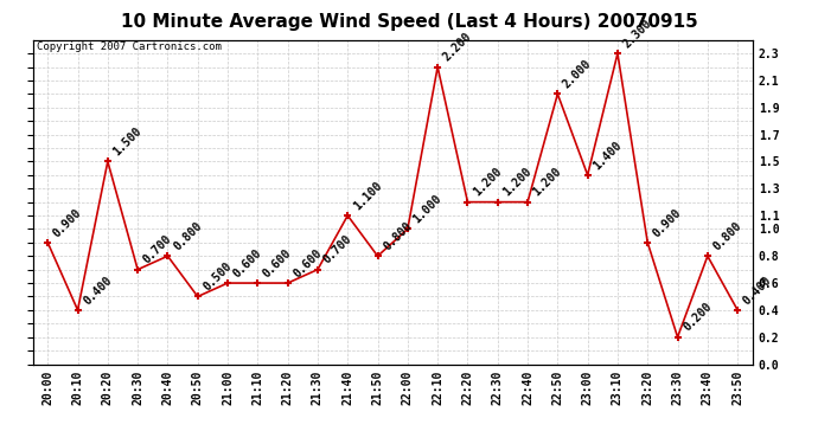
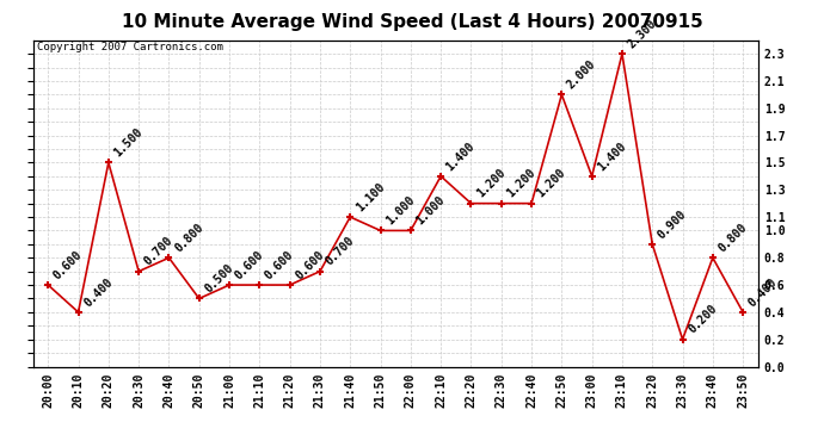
20:00: 0.900 -> 0.600
21:50: 0.800 -> 1.000
22:10: 2.200 -> 1.400
